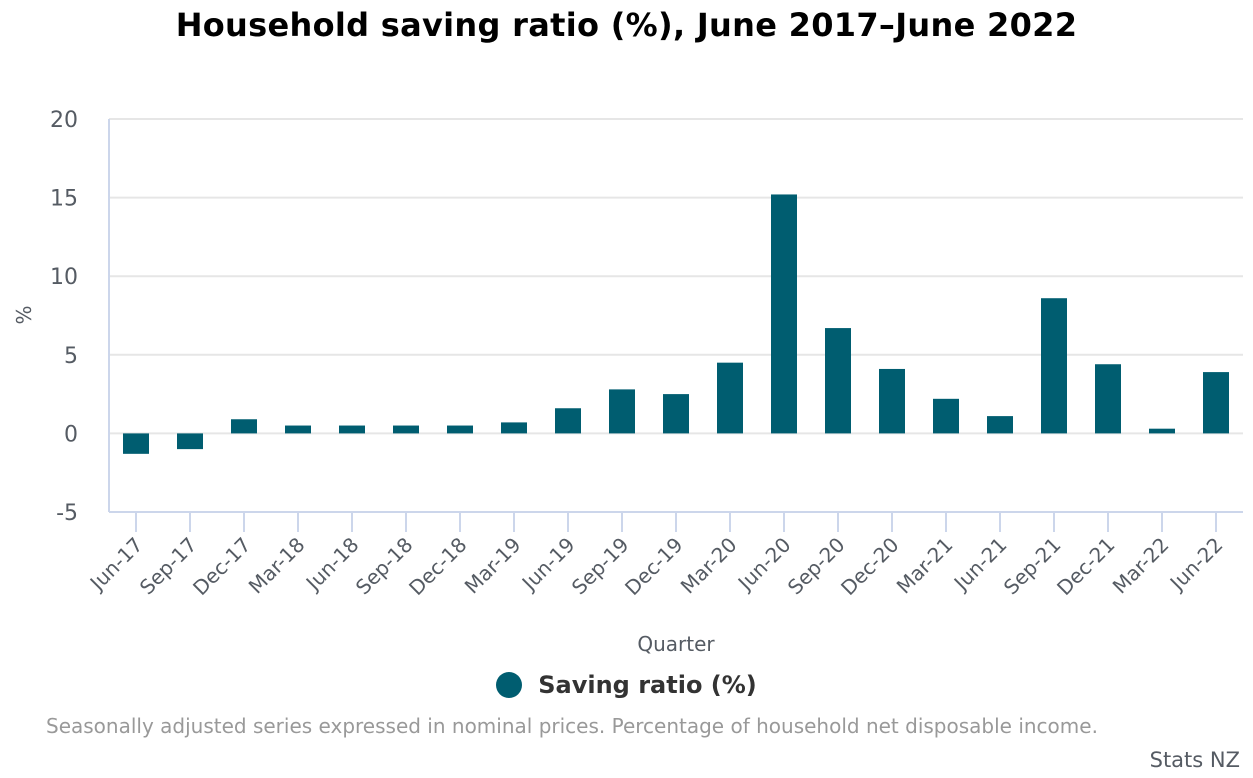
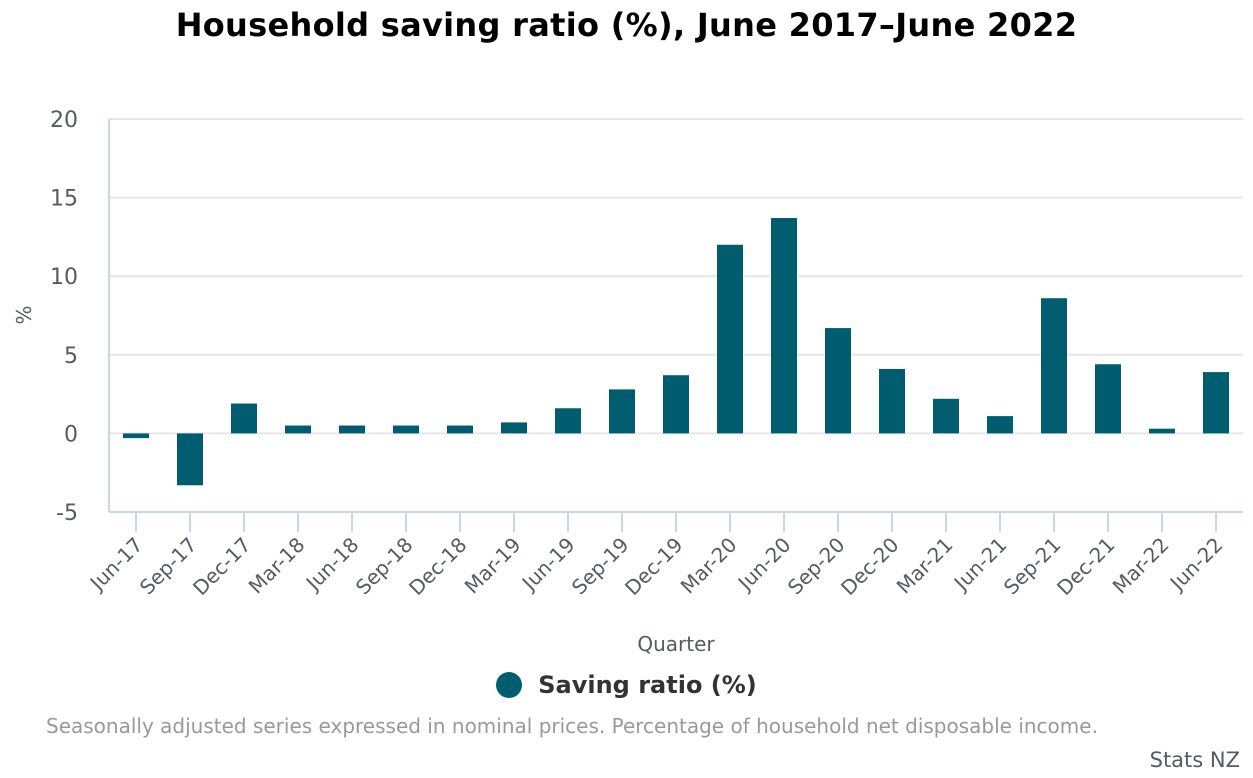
Jun-17: -1.3 -> -0.3
Sep-17: -1.0 -> -3.3
Dec-17: 0.9 -> 1.9
Dec-19: 2.5 -> 3.7
Mar-20: 4.5 -> 12.0
Jun-20: 15.2 -> 13.7
